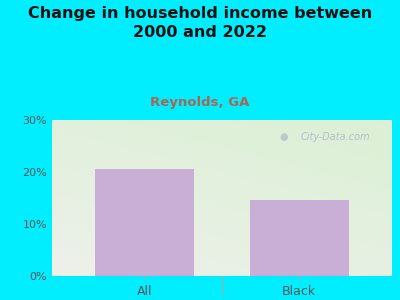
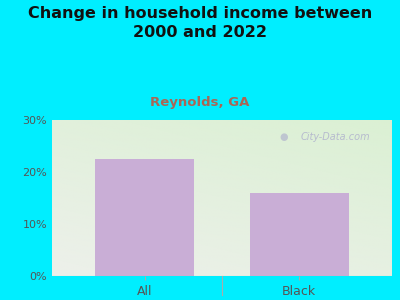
All: 20.6% -> 22.5%
Black: 14.6% -> 16.0%
